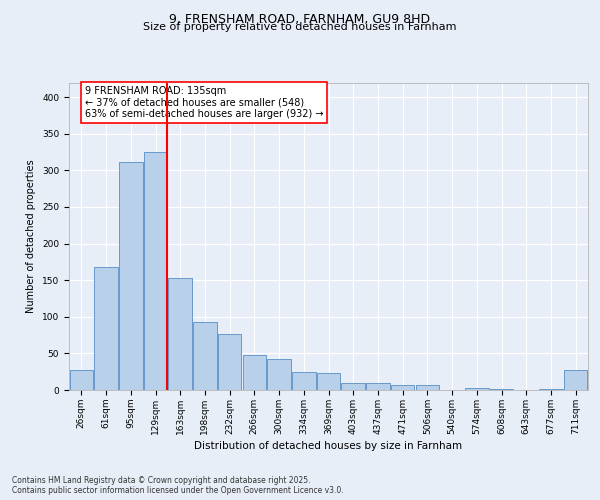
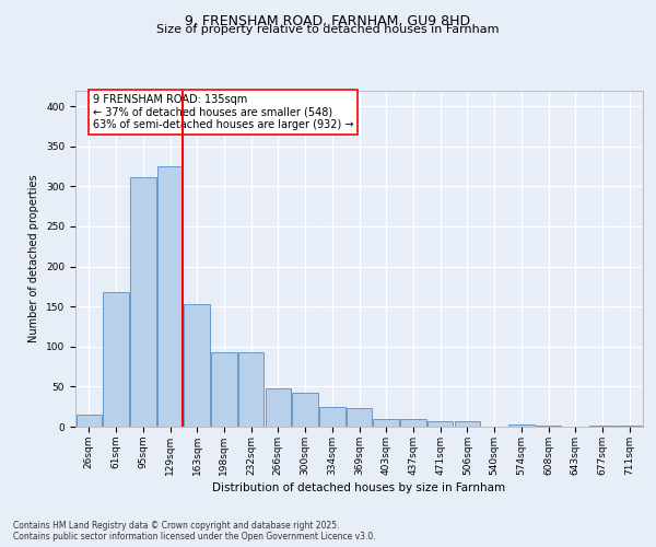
26sqm: 28 -> 15
232sqm: 76 -> 93
711sqm: 28 -> 1
